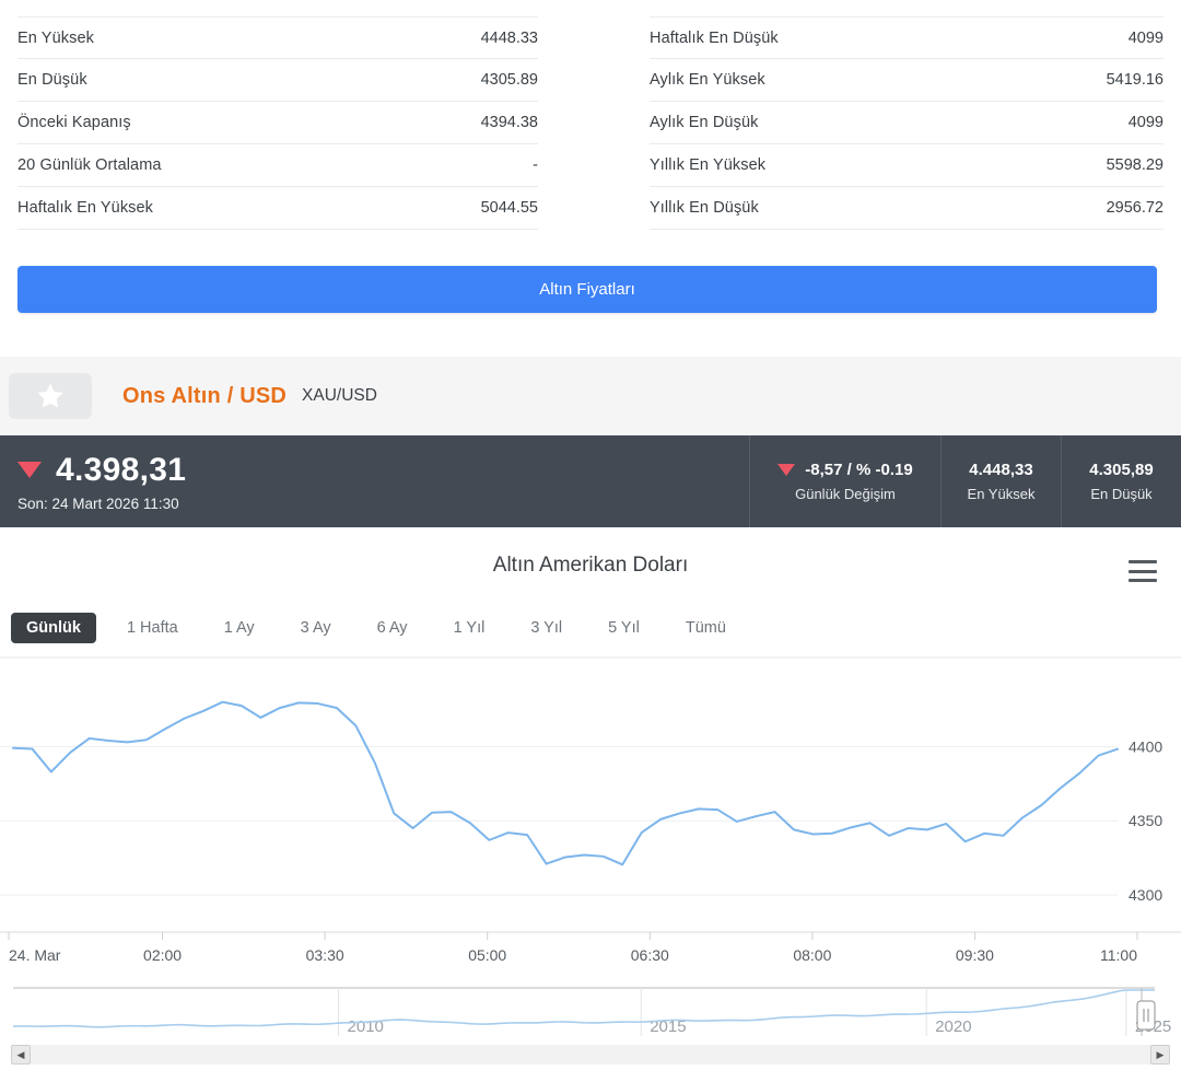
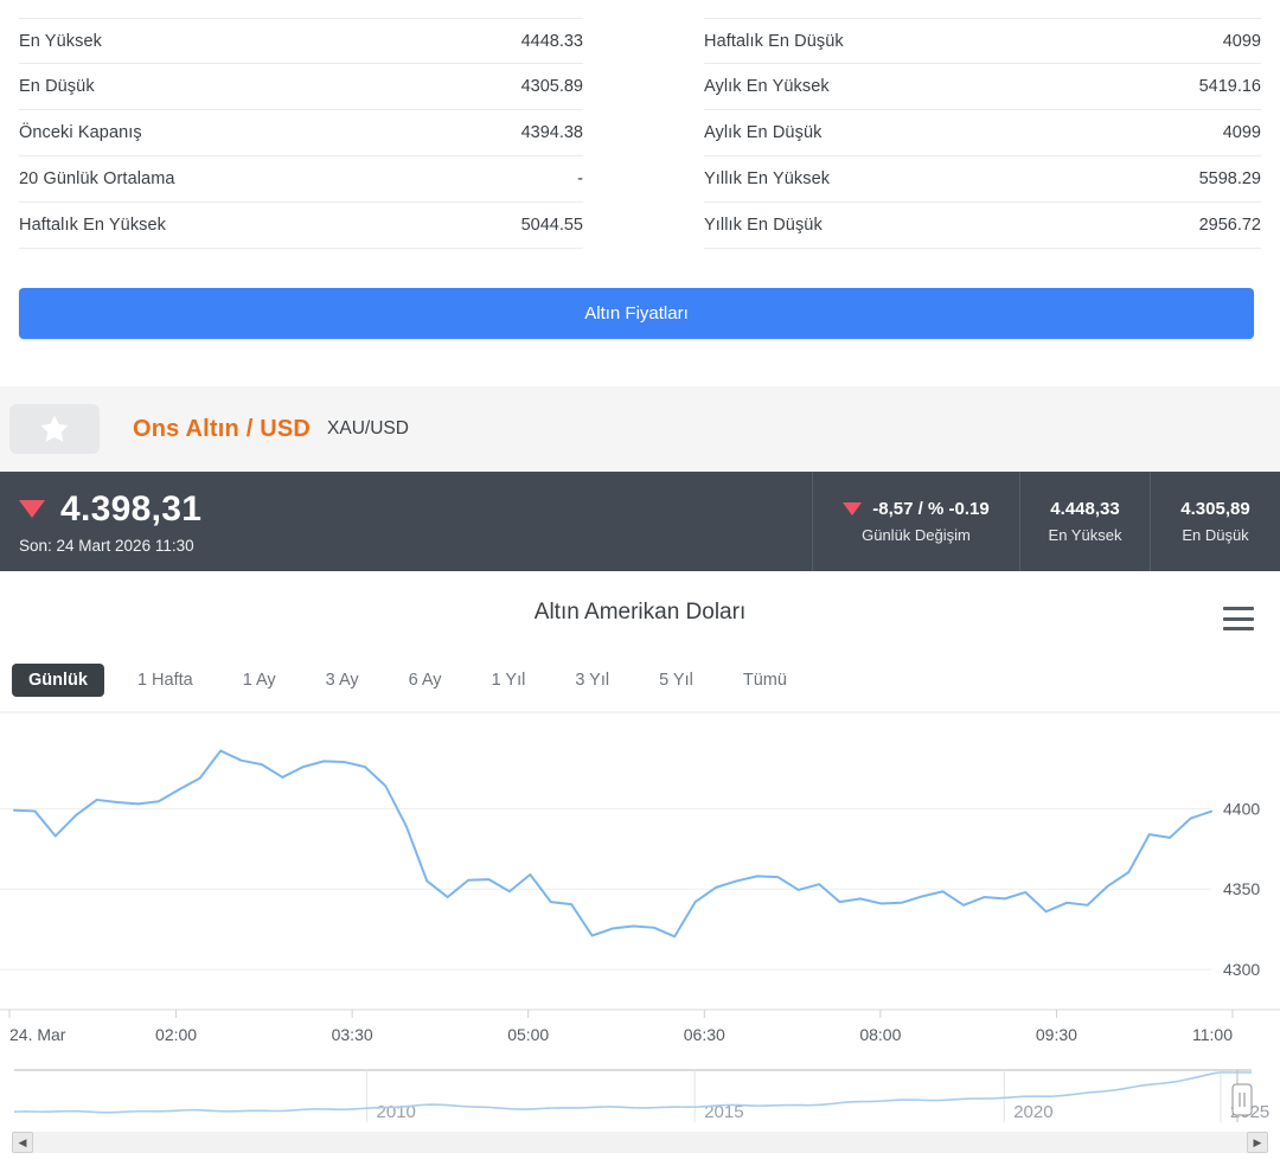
02:00: 4424 -> 4436
05:00: 4337 -> 4359
08:00: 4356 -> 4342
11:00: 4372 -> 4384
